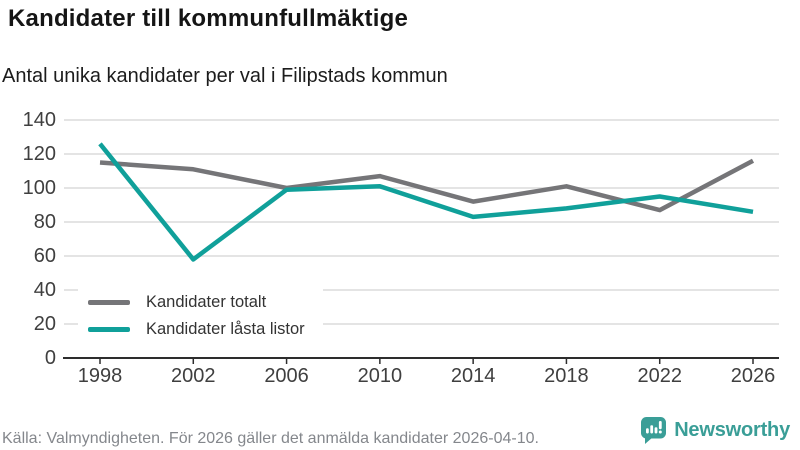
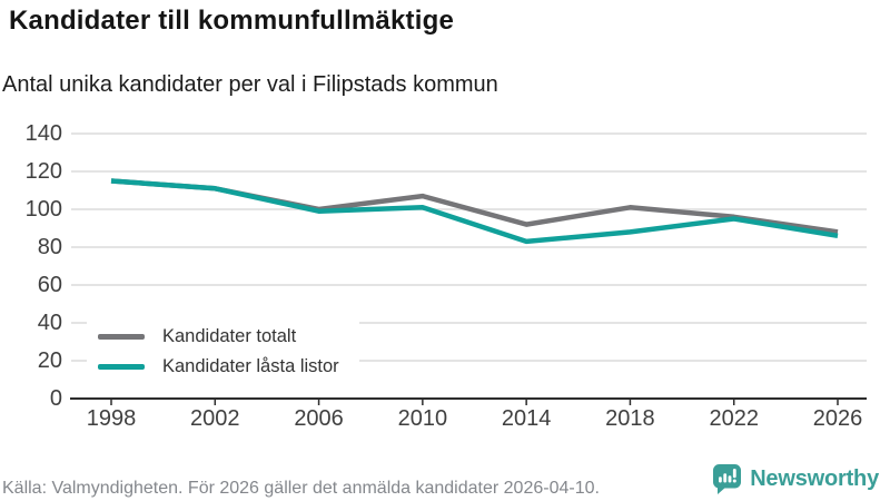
Kandidater låsta listor/1998: 126 -> 115
Kandidater låsta listor/2002: 58 -> 111
Kandidater totalt/2022: 87 -> 96
Kandidater totalt/2026: 116 -> 88
